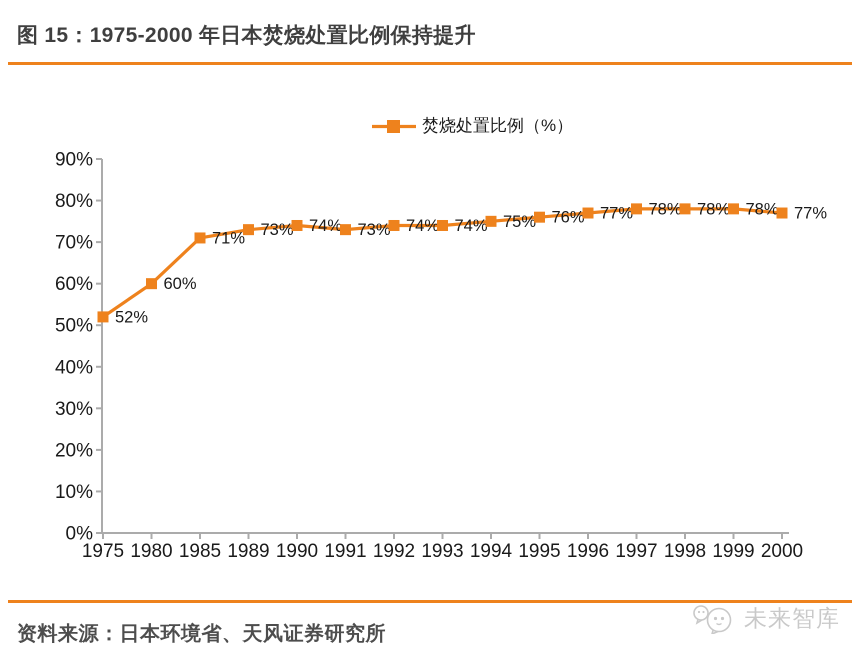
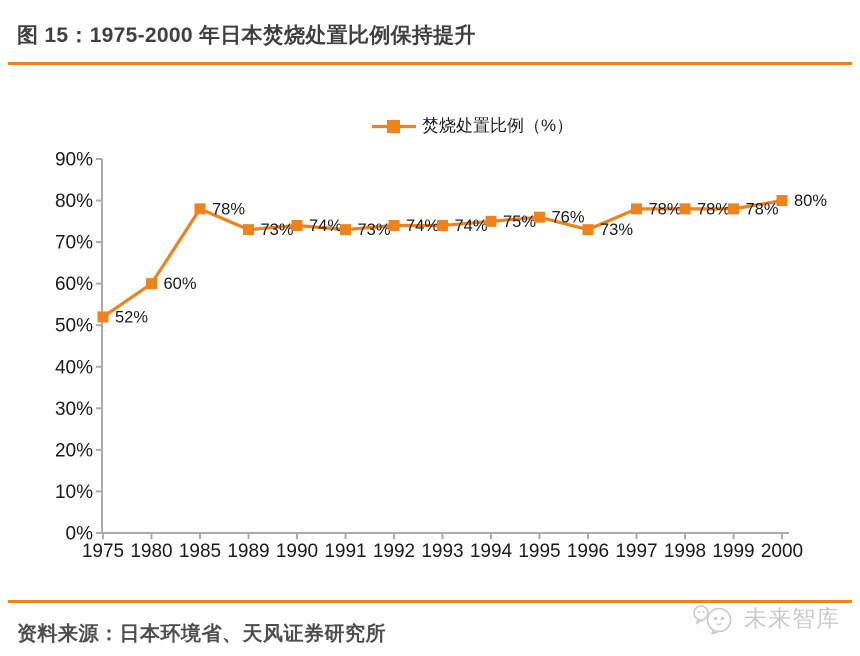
1985: 71% -> 78%
1996: 77% -> 73%
2000: 77% -> 80%
